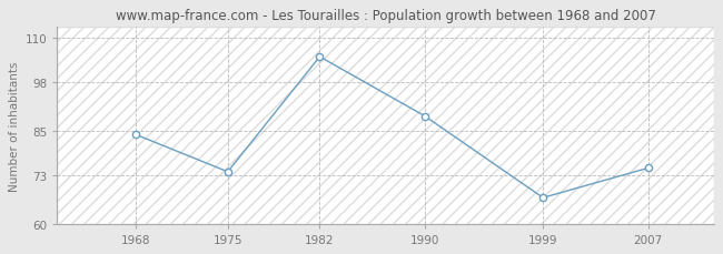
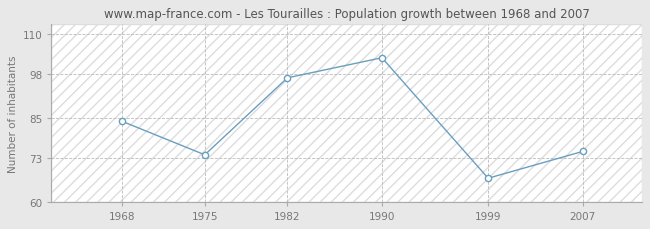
1982: 105 -> 97
1990: 89 -> 103
